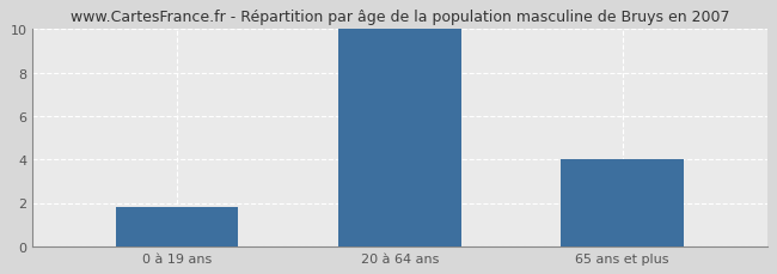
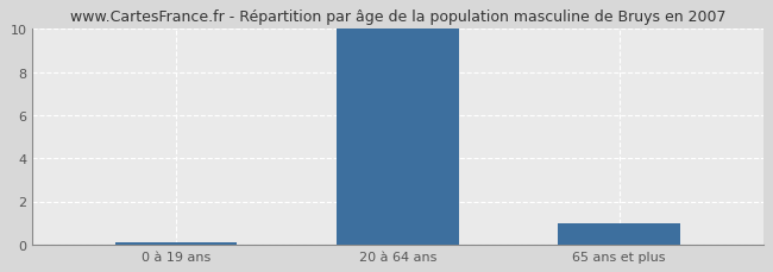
0 à 19 ans: 1.8 -> 0.1
65 ans et plus: 4.0 -> 1.0
